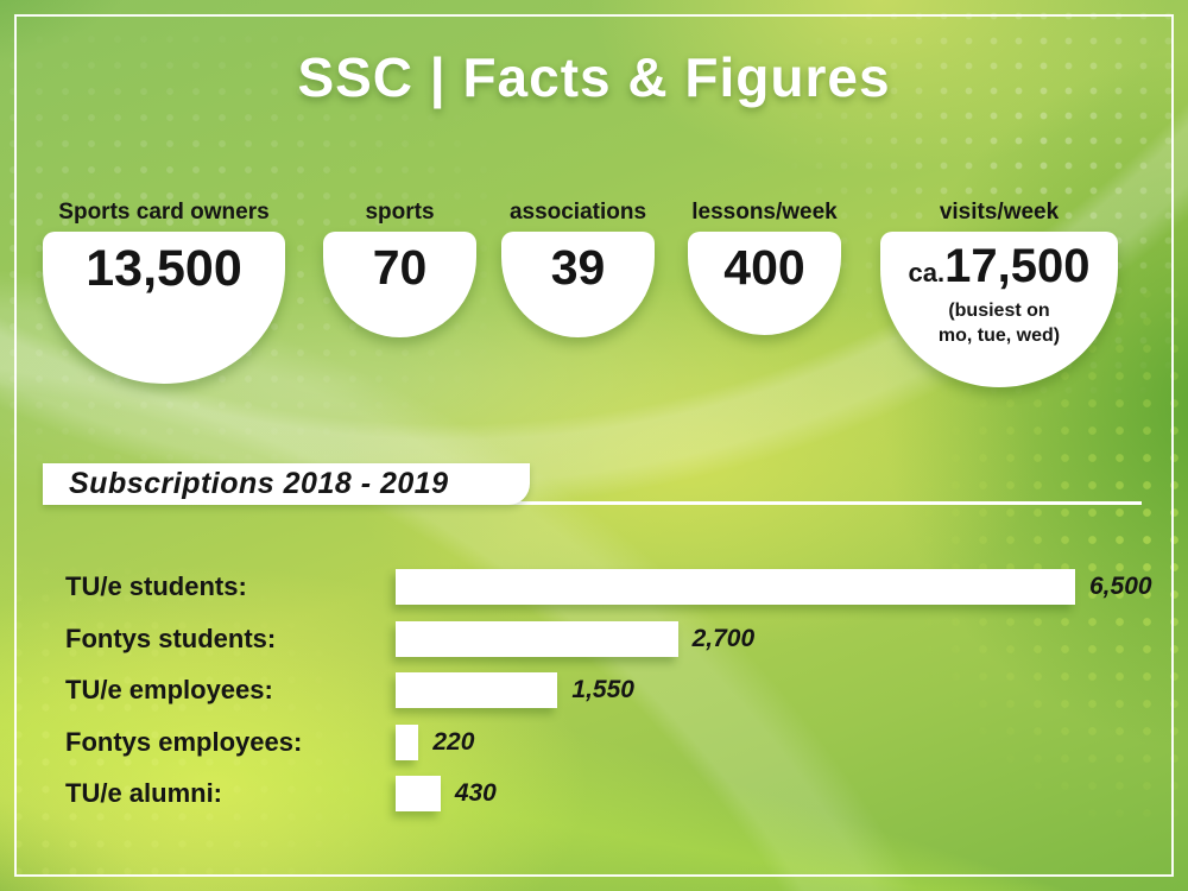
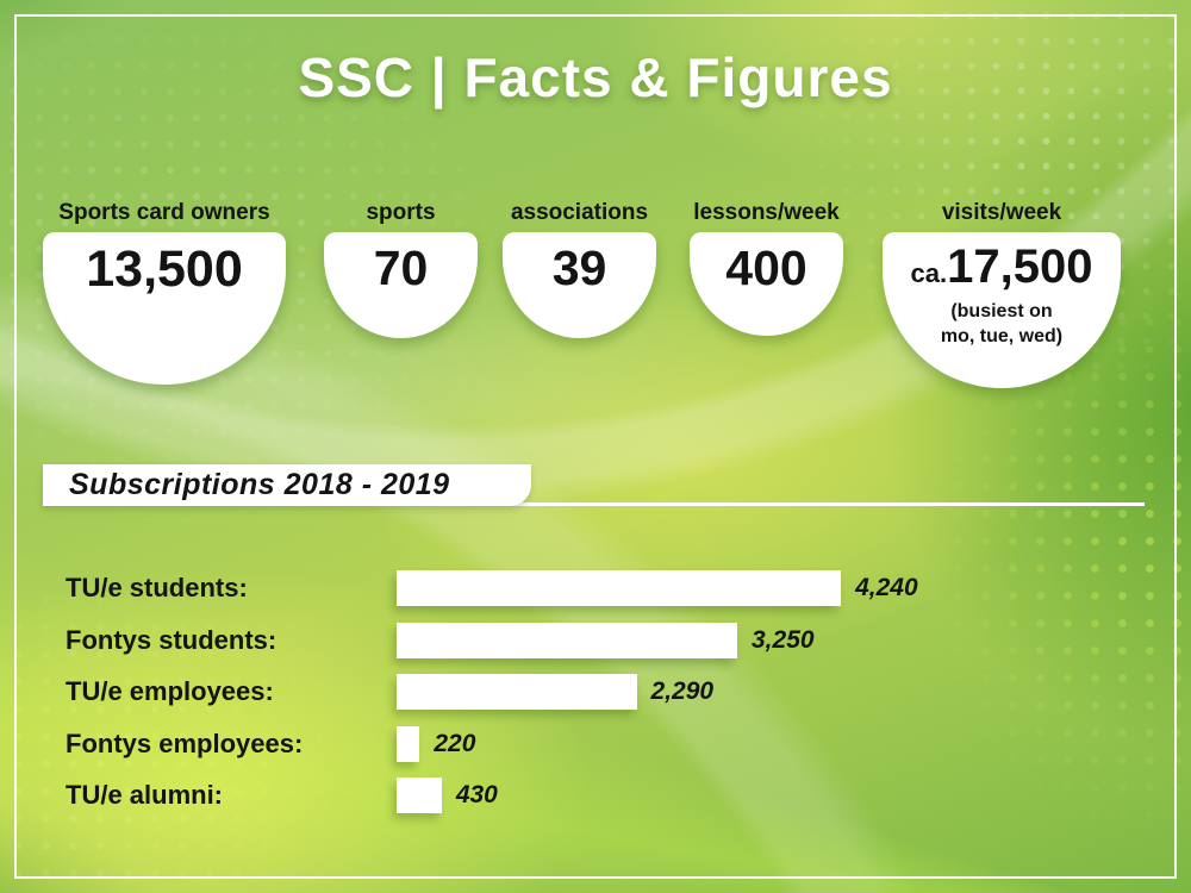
TU/e students:: 6,500 -> 4,240
Fontys students:: 2,700 -> 3,250
TU/e employees:: 1,550 -> 2,290
